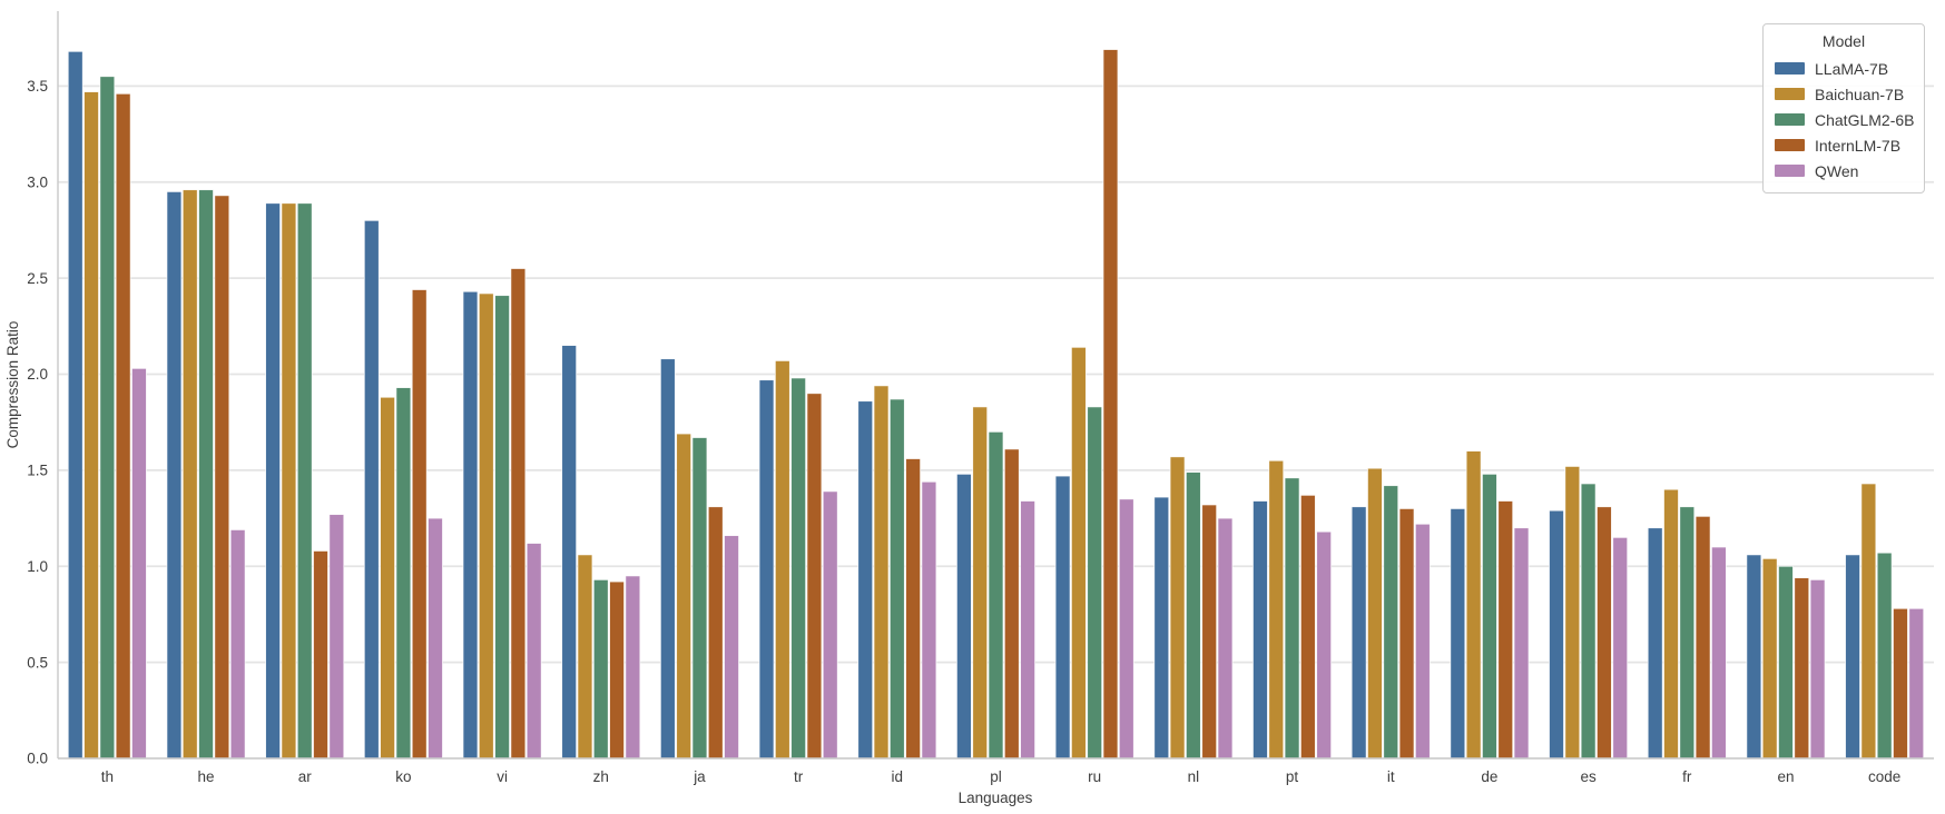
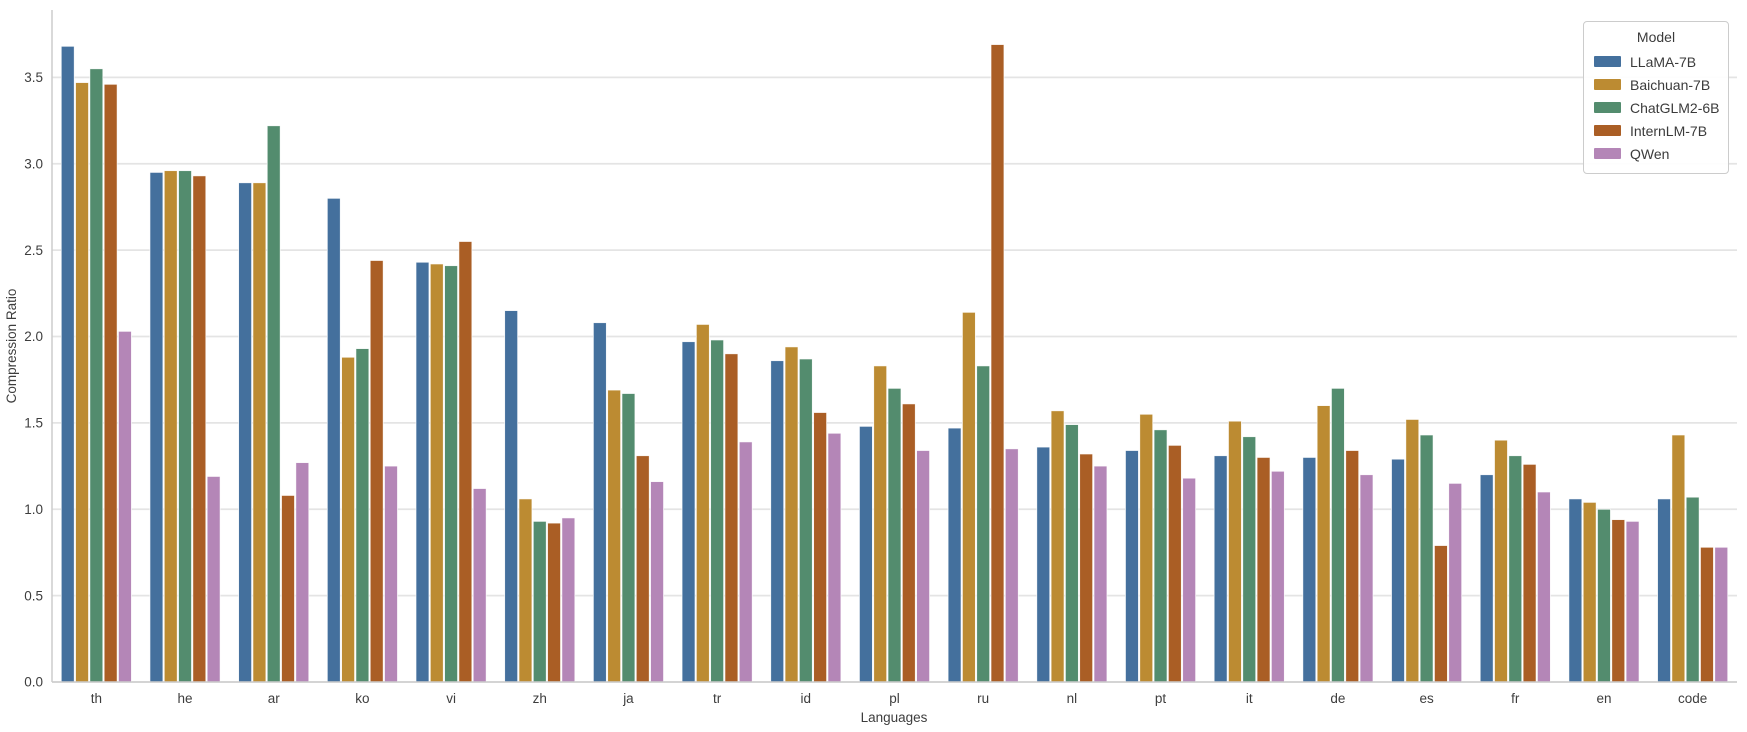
ChatGLM2-6B/ar: 2.89 -> 3.22
ChatGLM2-6B/de: 1.48 -> 1.70
InternLM-7B/es: 1.31 -> 0.79
